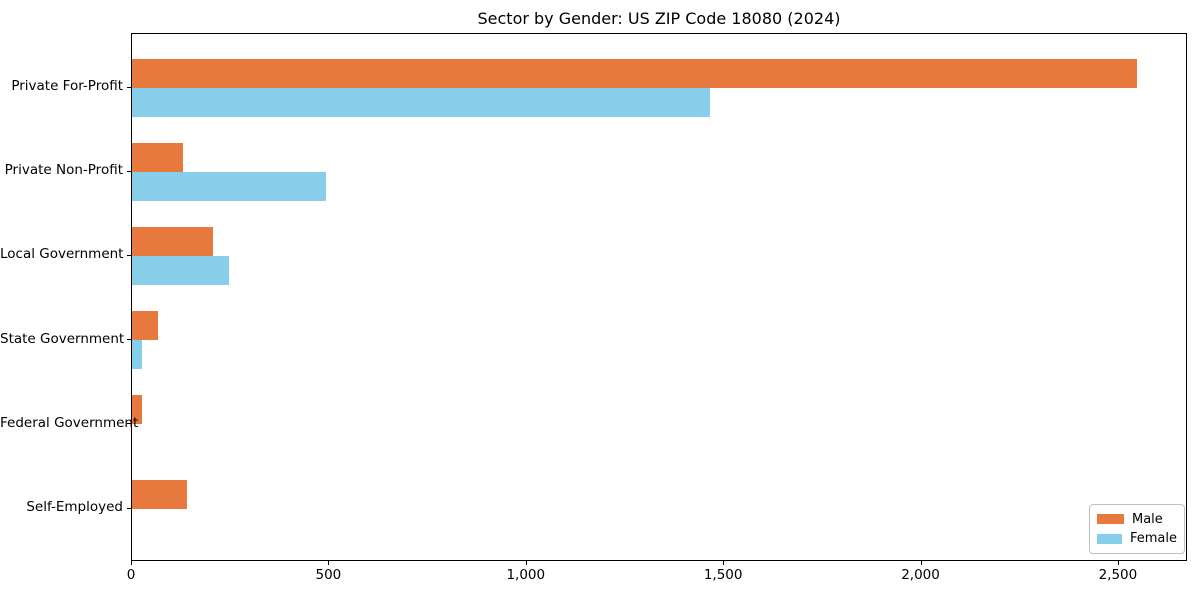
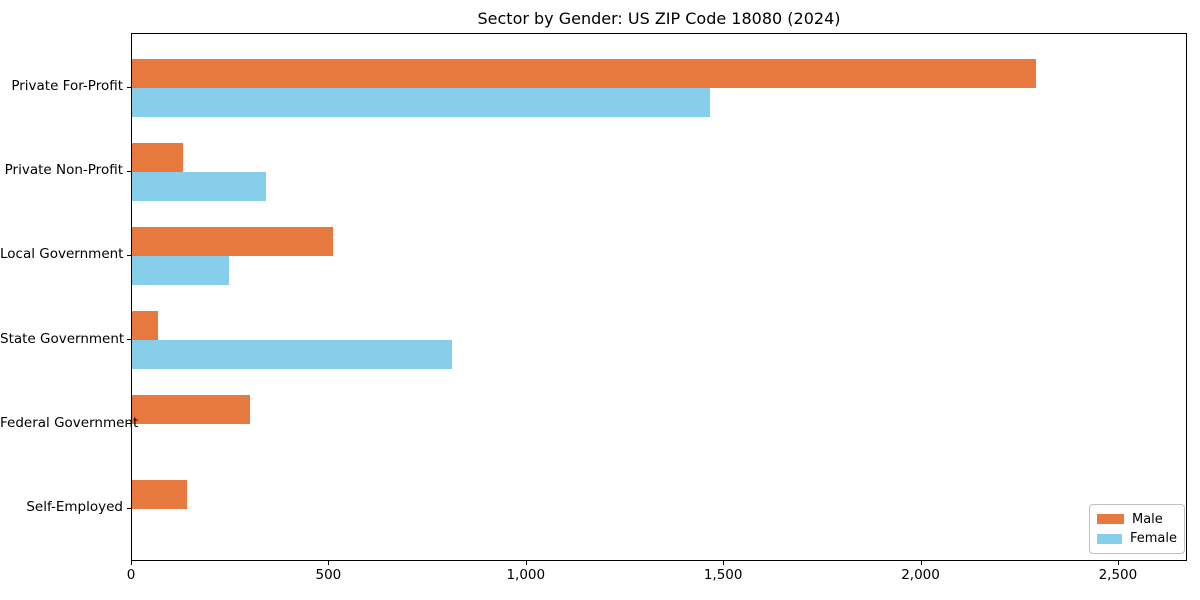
Male/Private For-Profit: 2540 -> 2290
Female/Private Non-Profit: 490 -> 340
Male/Local Government: 200 -> 510
Female/State Government: 20 -> 810
Male/Federal Government: 20 -> 300
